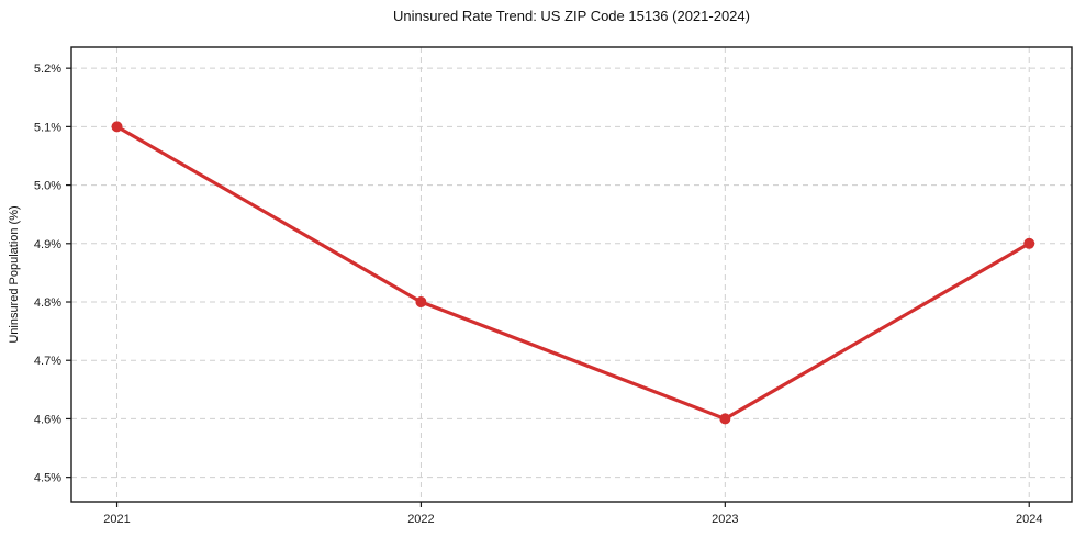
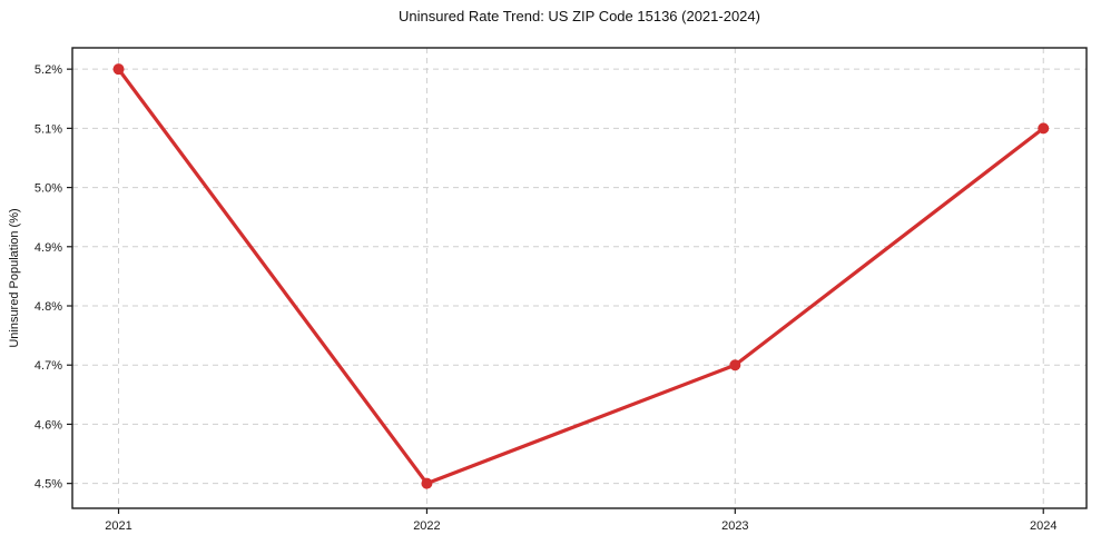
2021: 5.1% -> 5.2%
2022: 4.8% -> 4.5%
2023: 4.6% -> 4.7%
2024: 4.9% -> 5.1%
